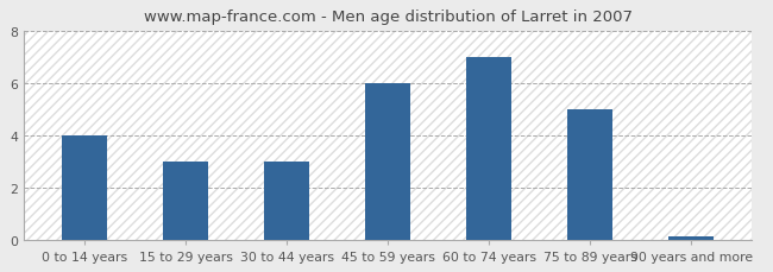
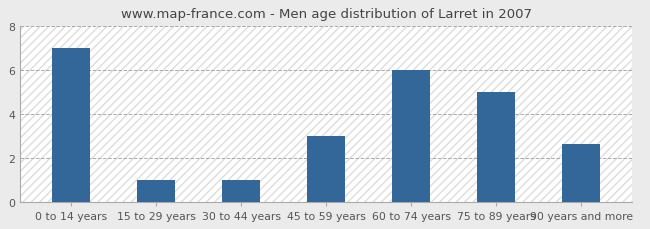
0 to 14 years: 4.0 -> 7.0
15 to 29 years: 3.0 -> 1.0
30 to 44 years: 3.0 -> 1.0
45 to 59 years: 6.0 -> 3.0
60 to 74 years: 7.0 -> 6.0
90 years and more: 0.1 -> 2.6
